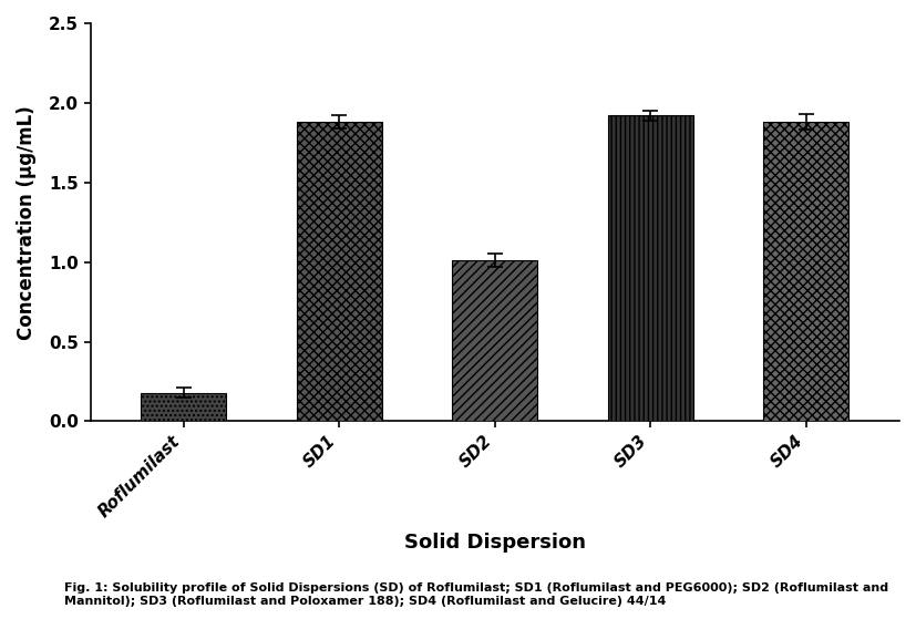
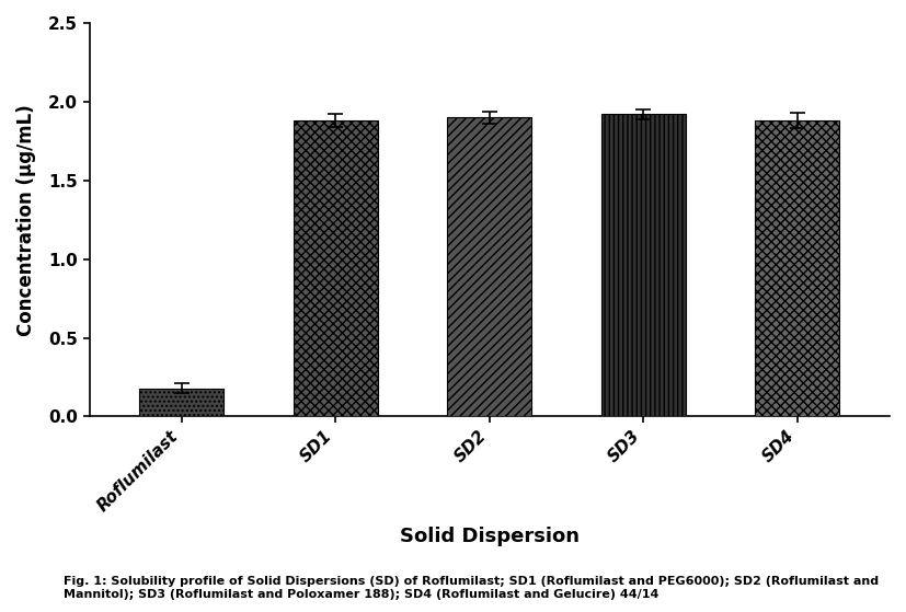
SD2: 1.01 -> 1.90
